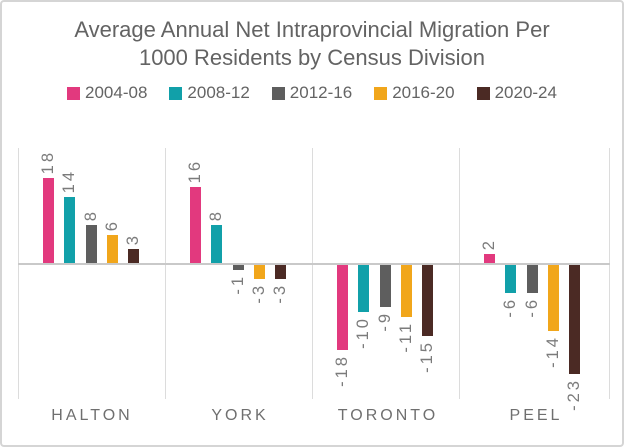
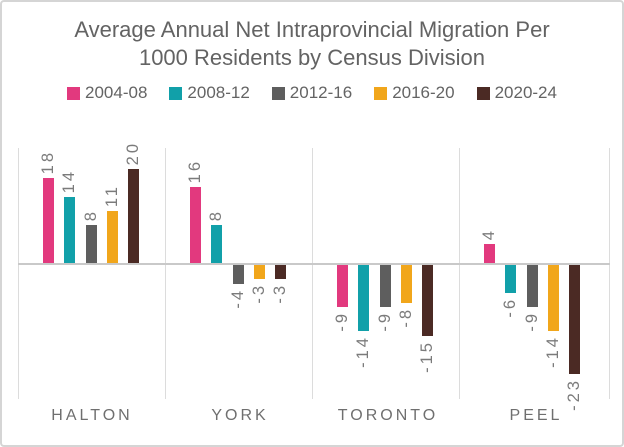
2016-20/HALTON: 6 -> 11
2020-24/HALTON: 3 -> 20
2012-16/YORK: -1 -> -4
2004-08/TORONTO: -18 -> -9
2008-12/TORONTO: -10 -> -14
2016-20/TORONTO: -11 -> -8
2004-08/PEEL: 2 -> 4
2012-16/PEEL: -6 -> -9
